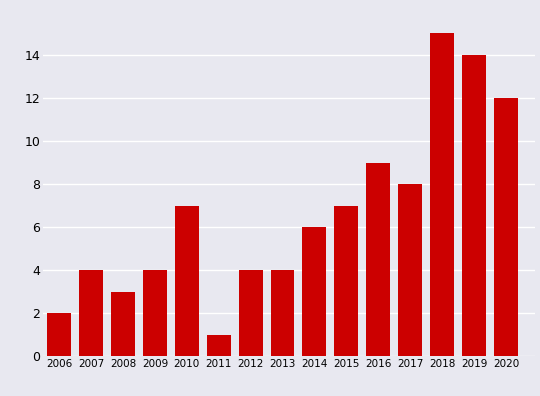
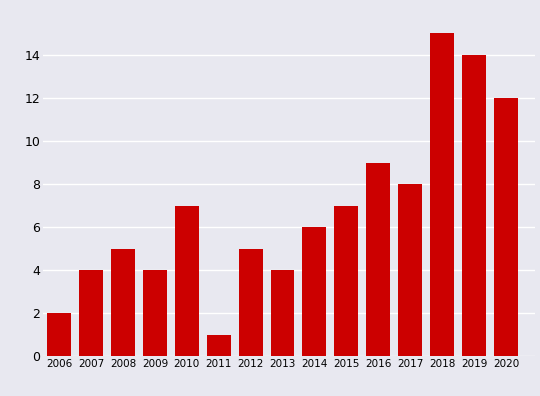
2008: 3 -> 5
2012: 4 -> 5
